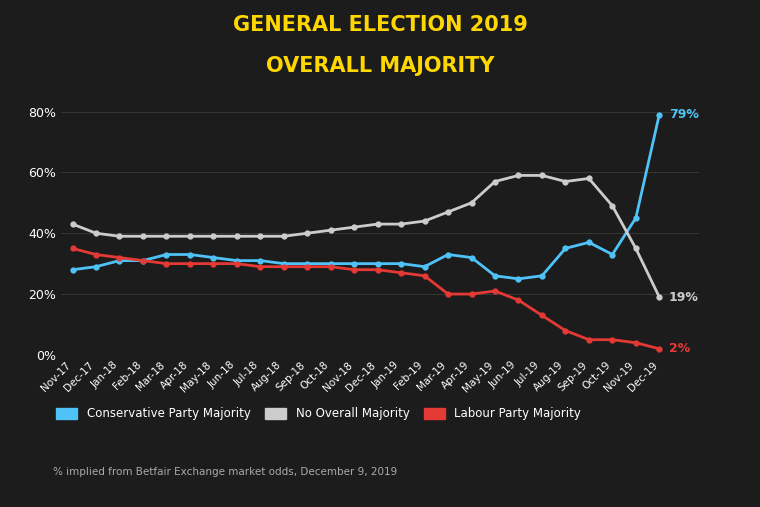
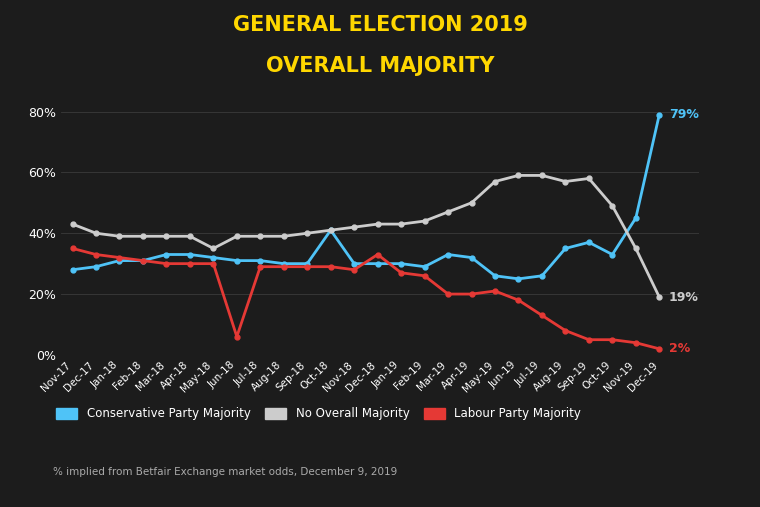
No Overall Majority/May-18: 39% -> 35%
Labour Party Majority/Jun-18: 30% -> 6%
Conservative Party Majority/Oct-18: 30% -> 41%
Labour Party Majority/Dec-18: 28% -> 33%
